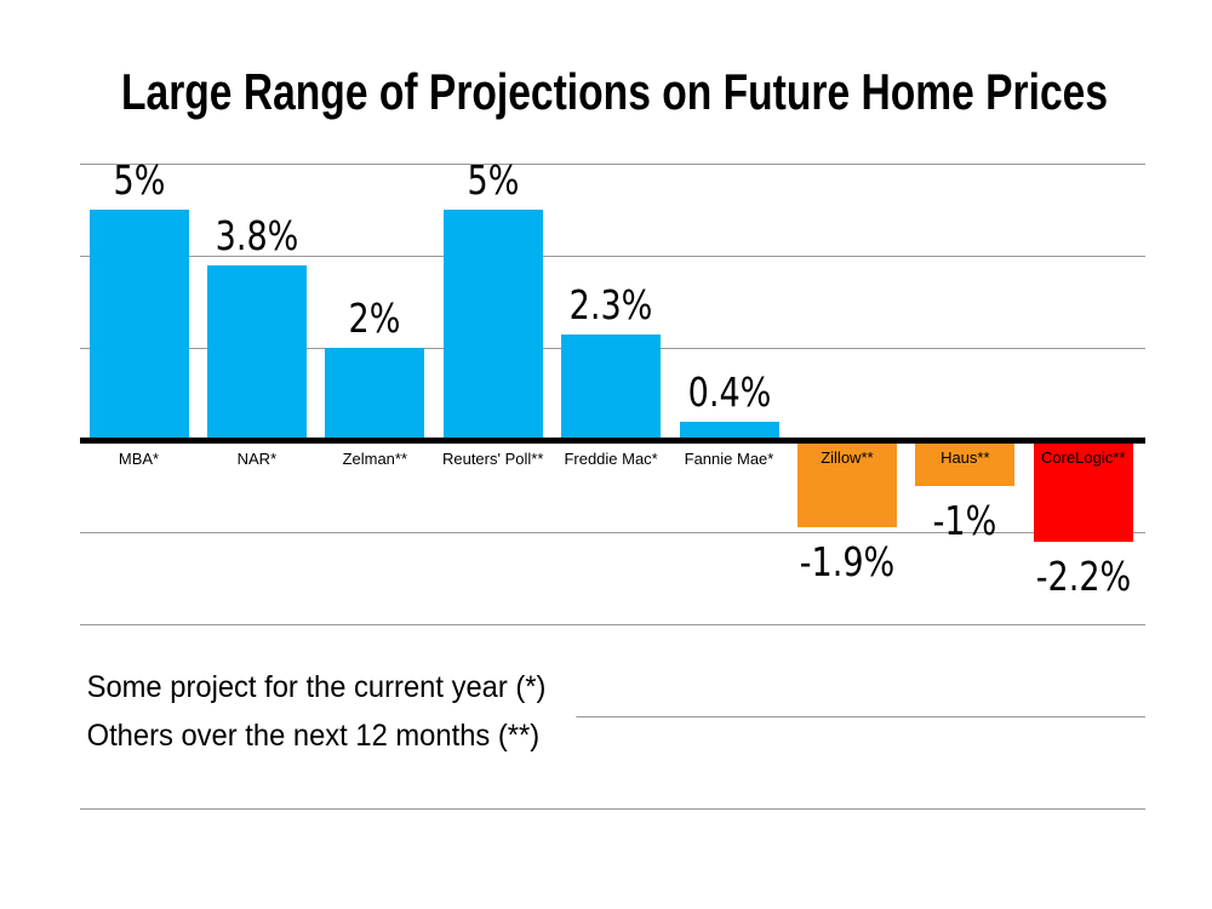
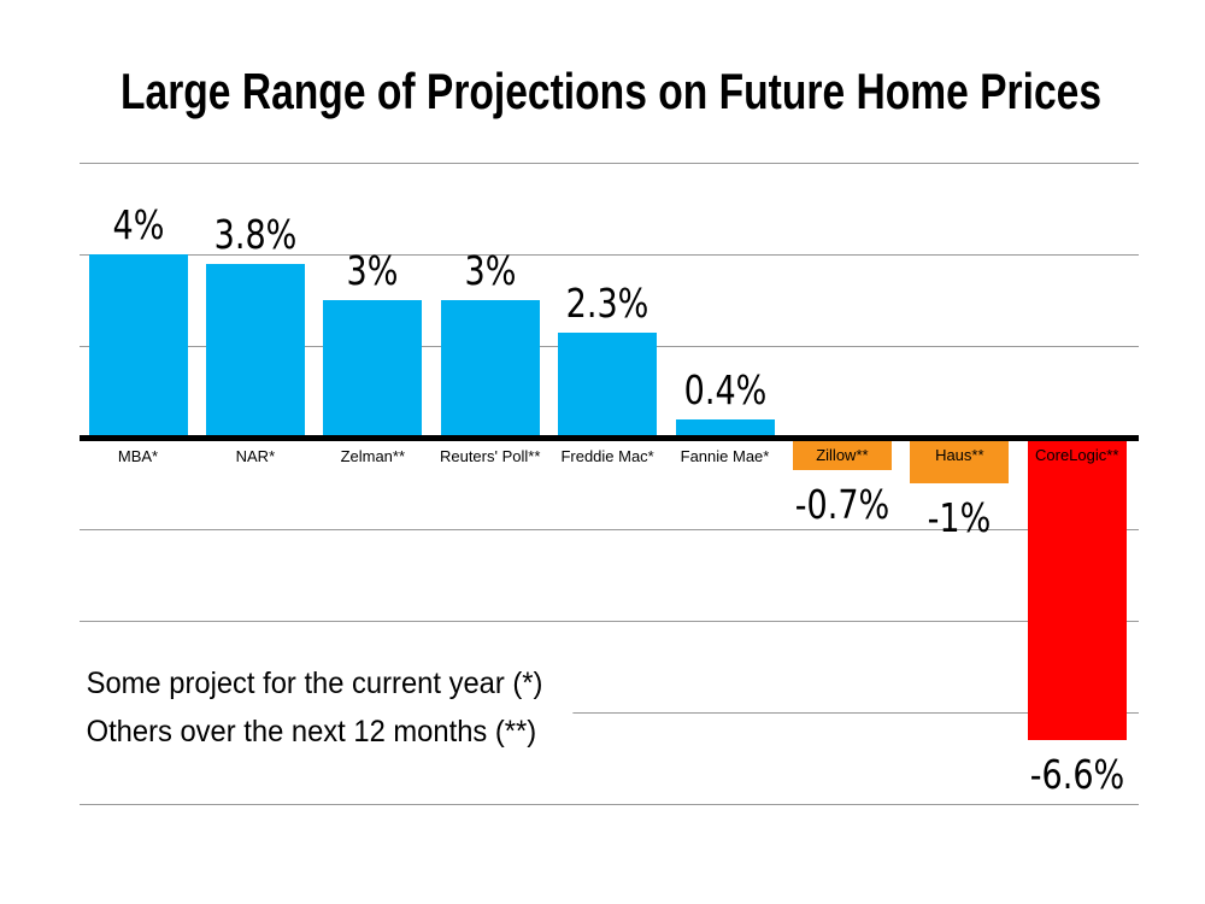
MBA*: 5% -> 4%
Zelman**: 2% -> 3%
Reuters' Poll**: 5% -> 3%
Zillow**: -1.9% -> -0.7%
CoreLogic**: -2.2% -> -6.6%
